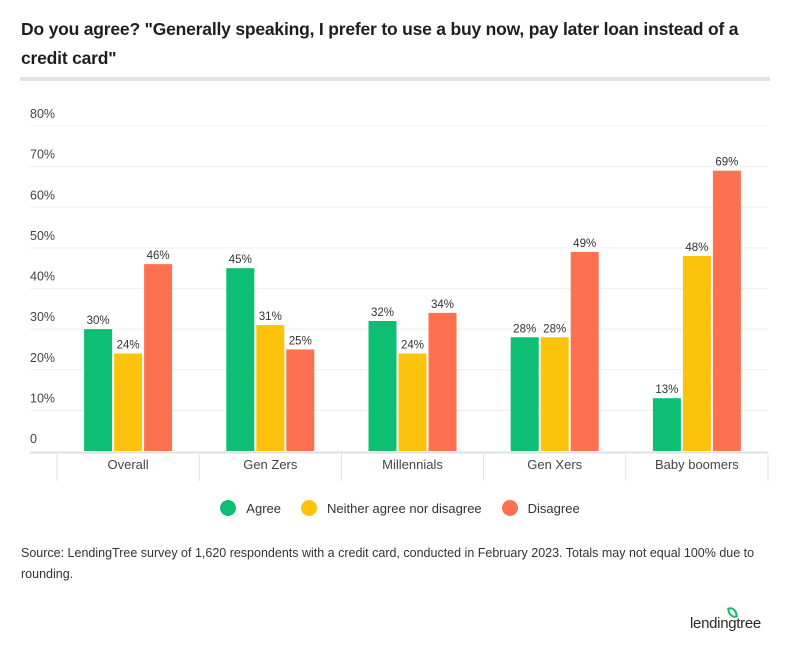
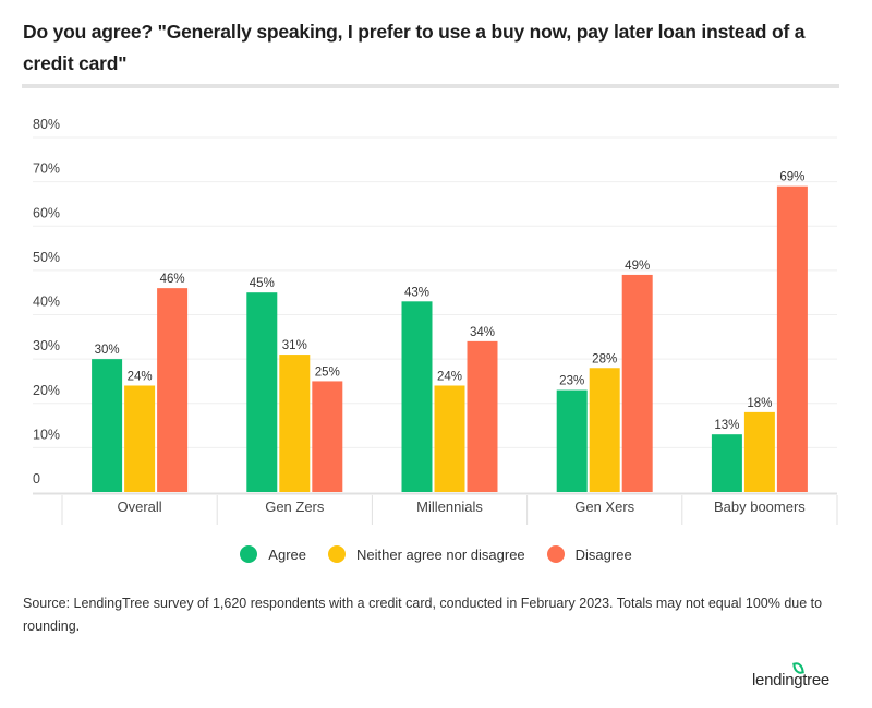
Agree/Millennials: 32% -> 43%
Agree/Gen Xers: 28% -> 23%
Neither agree nor disagree/Baby boomers: 48% -> 18%
